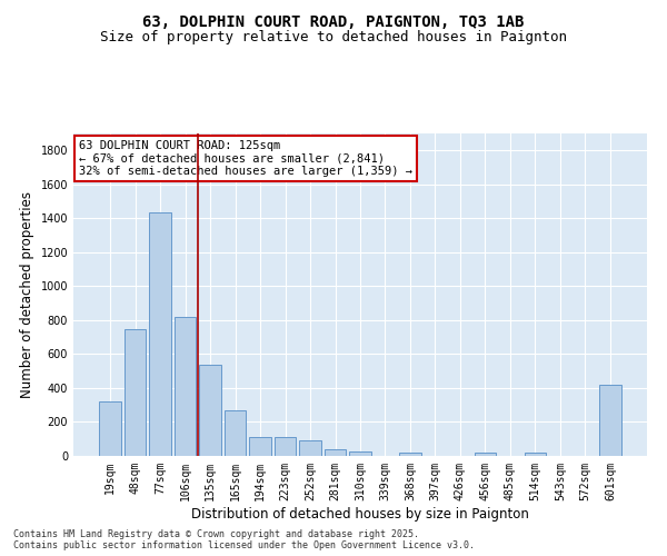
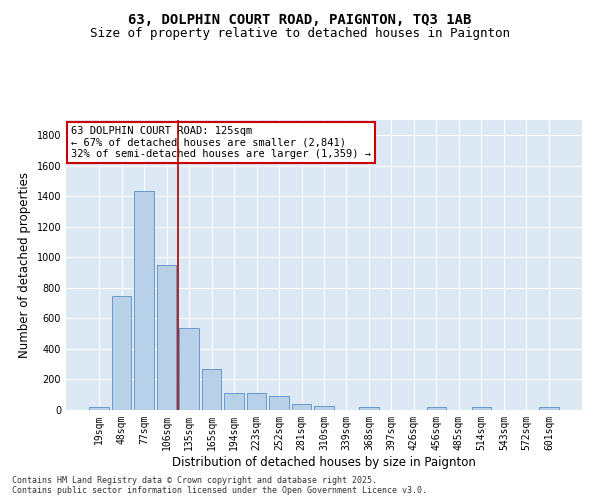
19sqm: 320 -> 20
106sqm: 820 -> 950
601sqm: 420 -> 20
